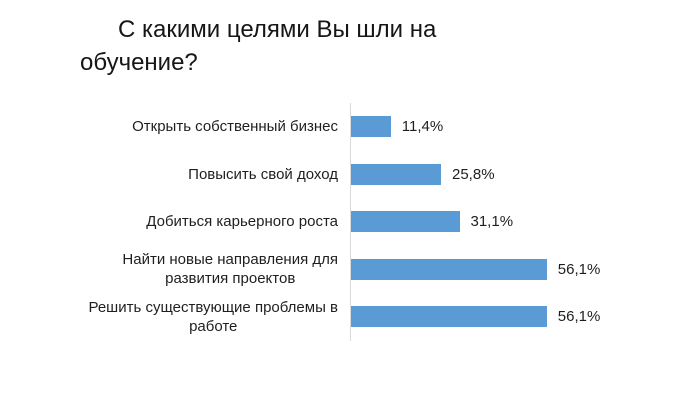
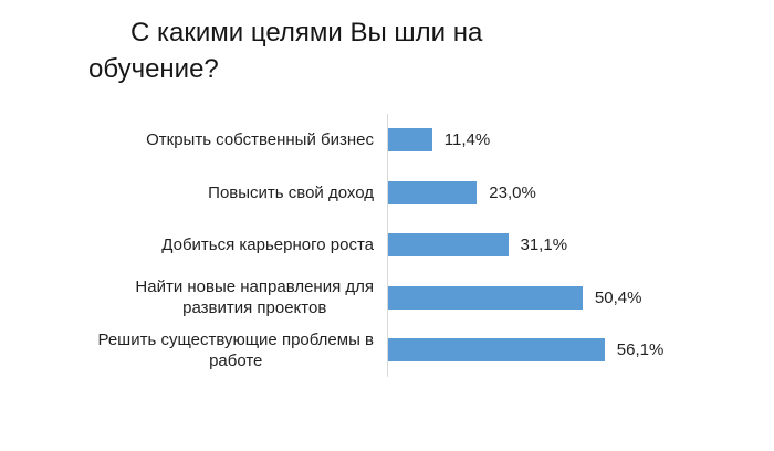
Повысить свой доход: 25,8% -> 23,0%
Найти новые направления для развития проектов: 56,1% -> 50,4%
